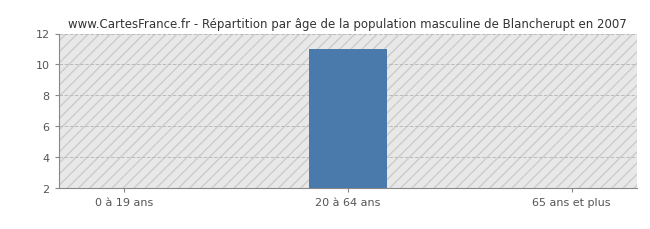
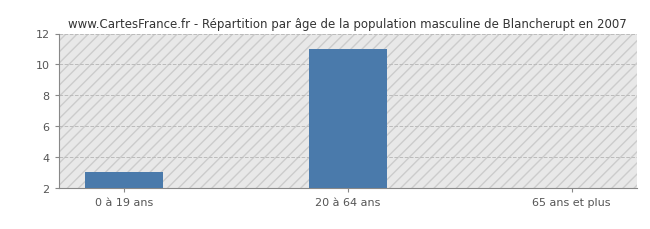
0 à 19 ans: 2 -> 3
